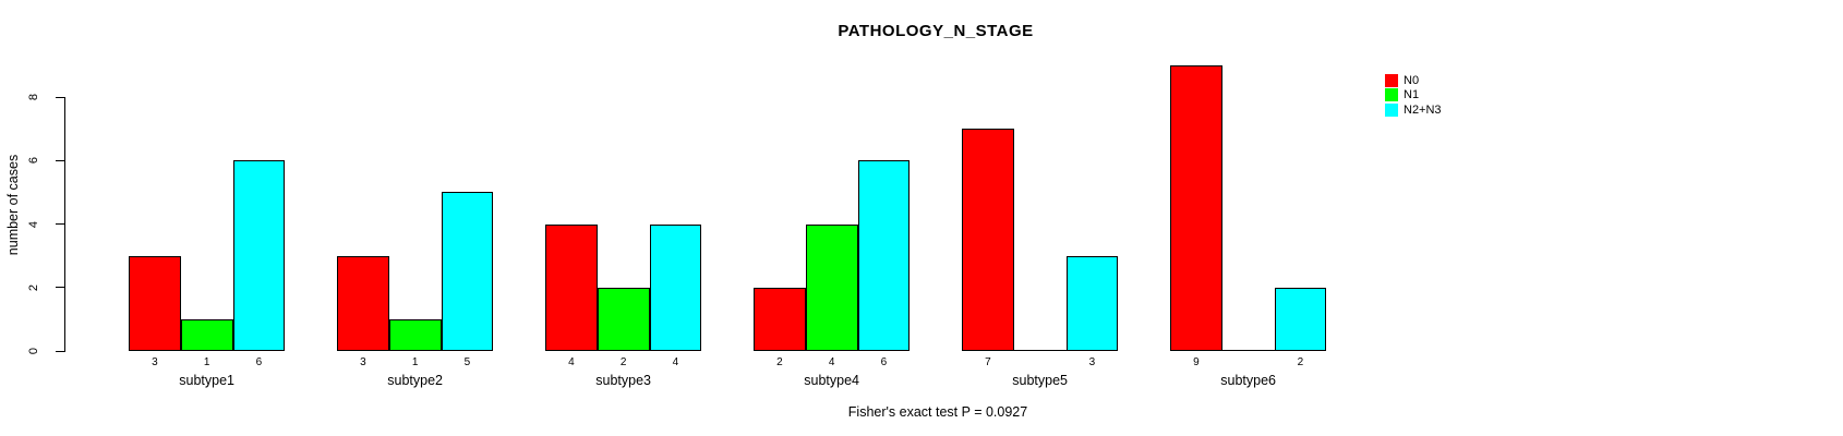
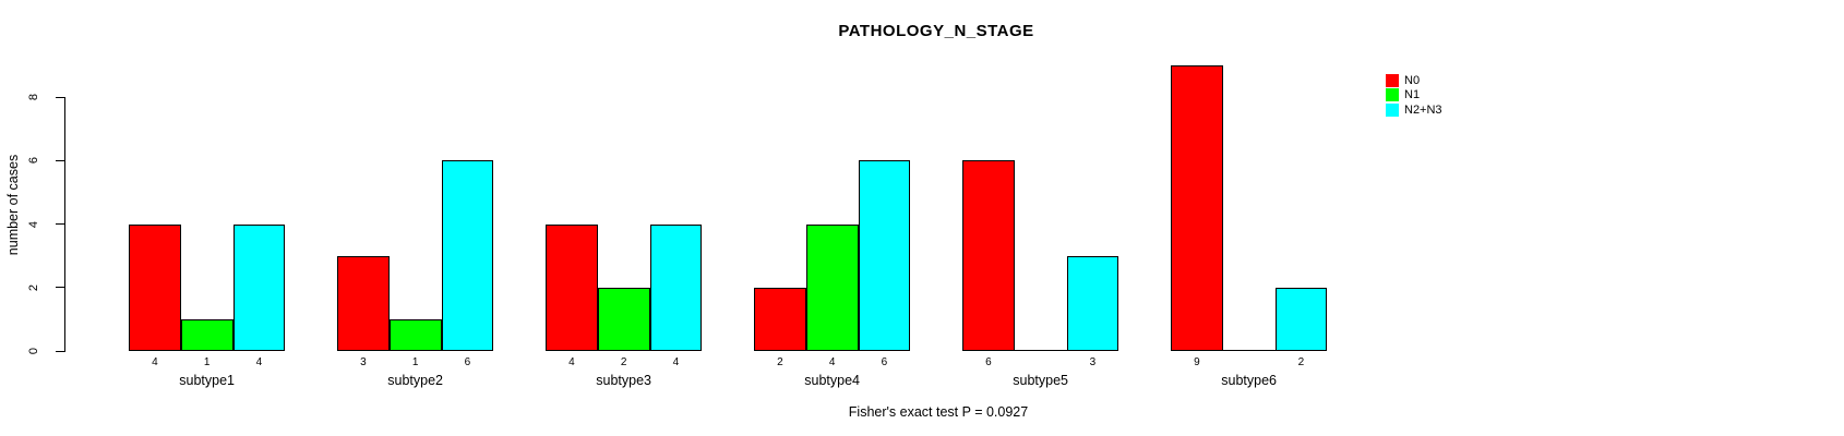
N0/subtype1: 3 -> 4
N2+N3/subtype1: 6 -> 4
N2+N3/subtype2: 5 -> 6
N0/subtype5: 7 -> 6
